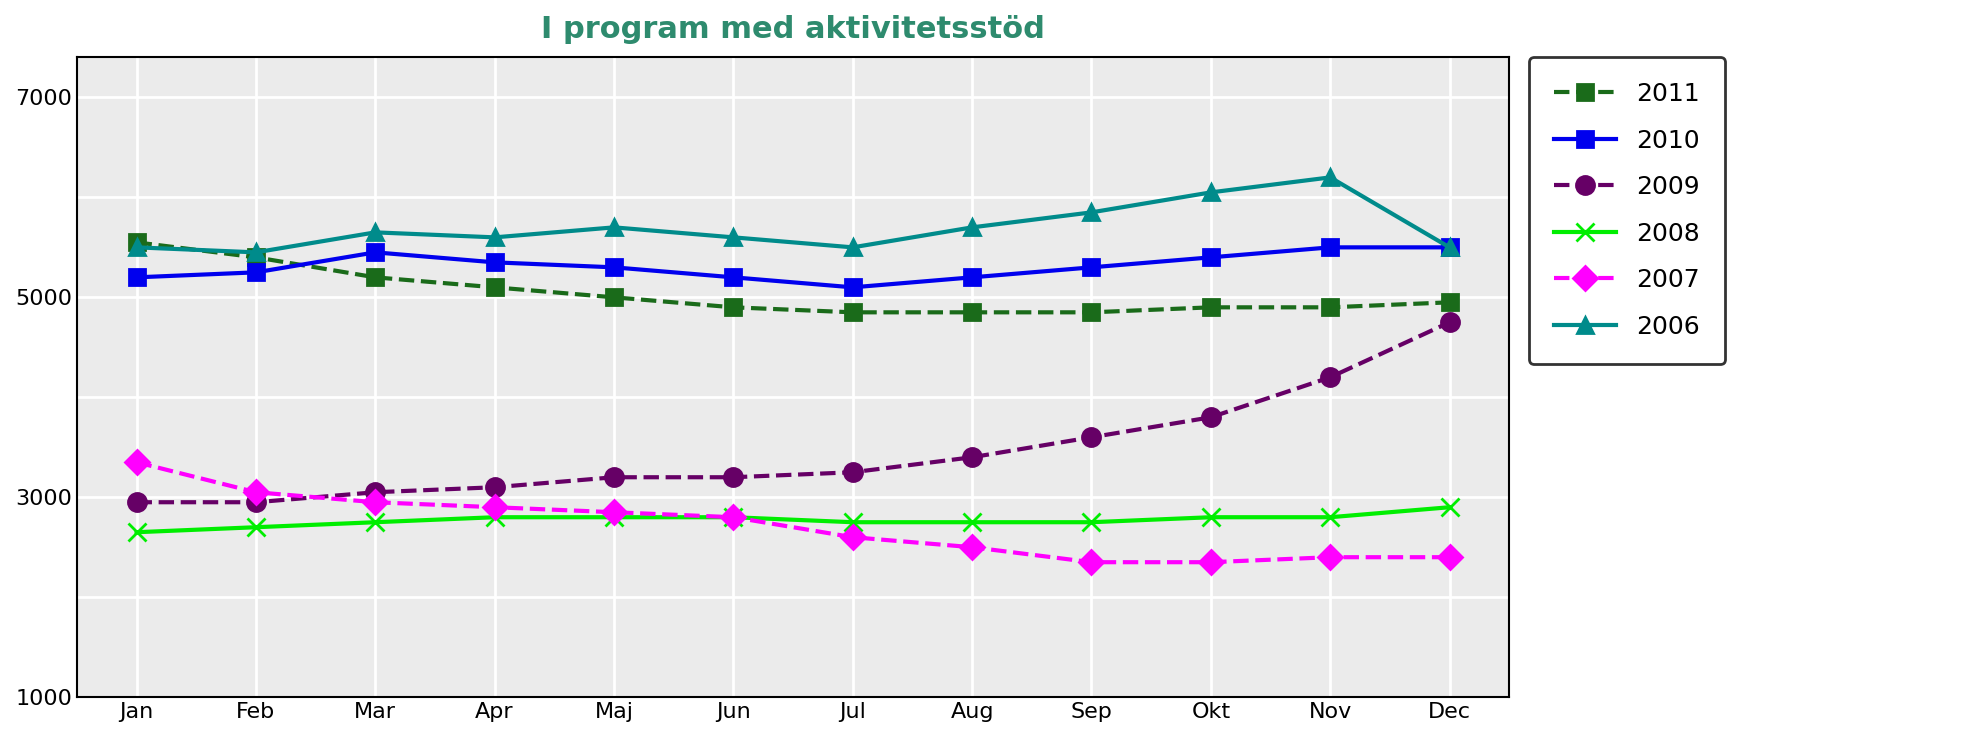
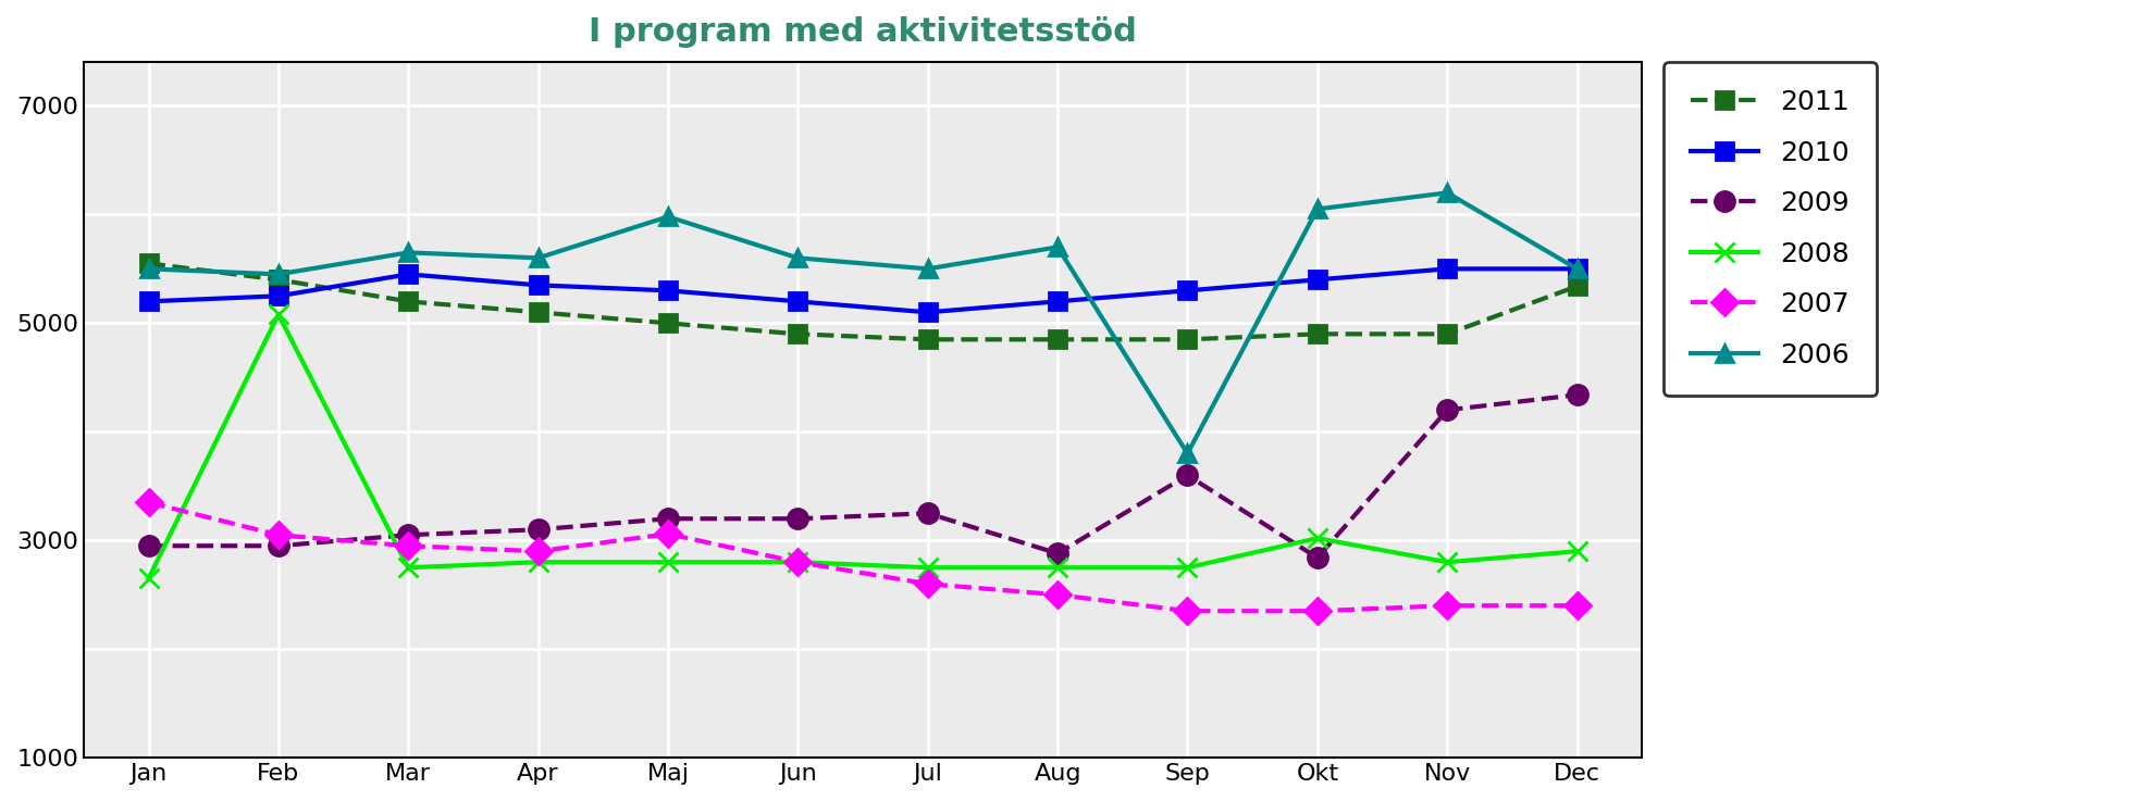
2008/Feb: 2700 -> 5080
2007/Maj: 2850 -> 3060
2006/Maj: 5700 -> 5980
2009/Aug: 3400 -> 2880
2006/Sep: 5850 -> 3800
2009/Okt: 3800 -> 2840
2008/Okt: 2800 -> 3020
2011/Dec: 4950 -> 5340
2009/Dec: 4750 -> 4340
